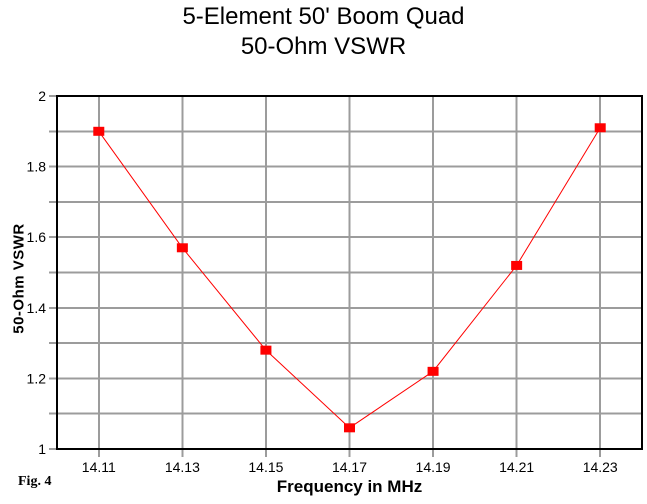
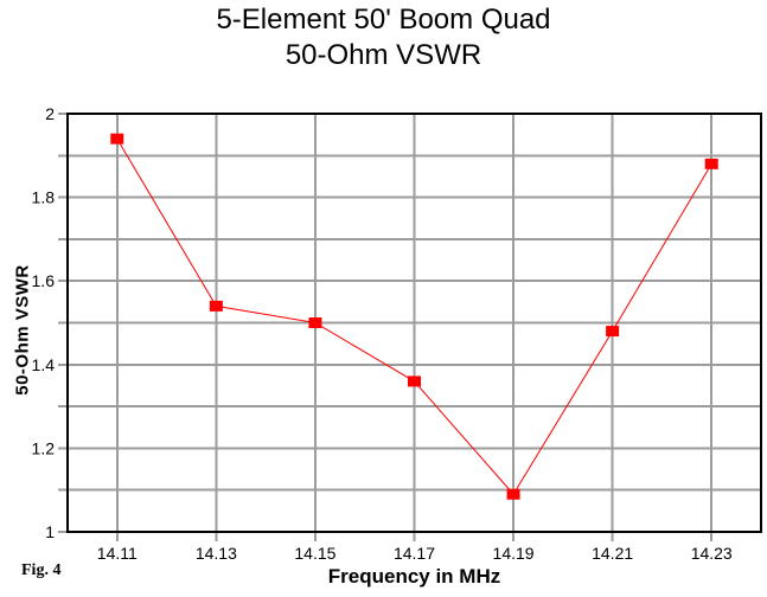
14.11: 1.90 -> 1.94
14.13: 1.57 -> 1.54
14.15: 1.28 -> 1.50
14.17: 1.06 -> 1.36
14.19: 1.22 -> 1.09
14.21: 1.52 -> 1.48
14.23: 1.91 -> 1.88
